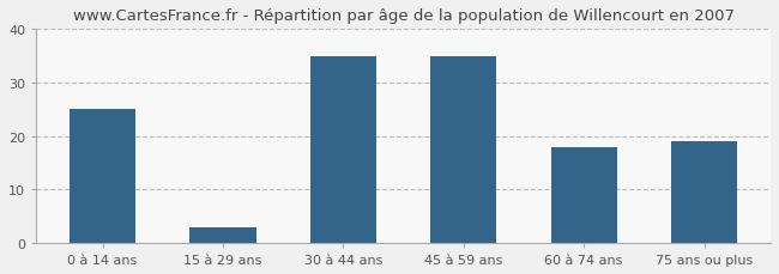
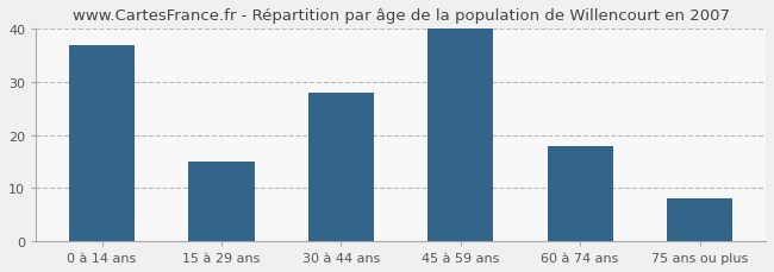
0 à 14 ans: 25 -> 37
15 à 29 ans: 3 -> 15
30 à 44 ans: 35 -> 28
45 à 59 ans: 35 -> 40
75 ans ou plus: 19 -> 8
